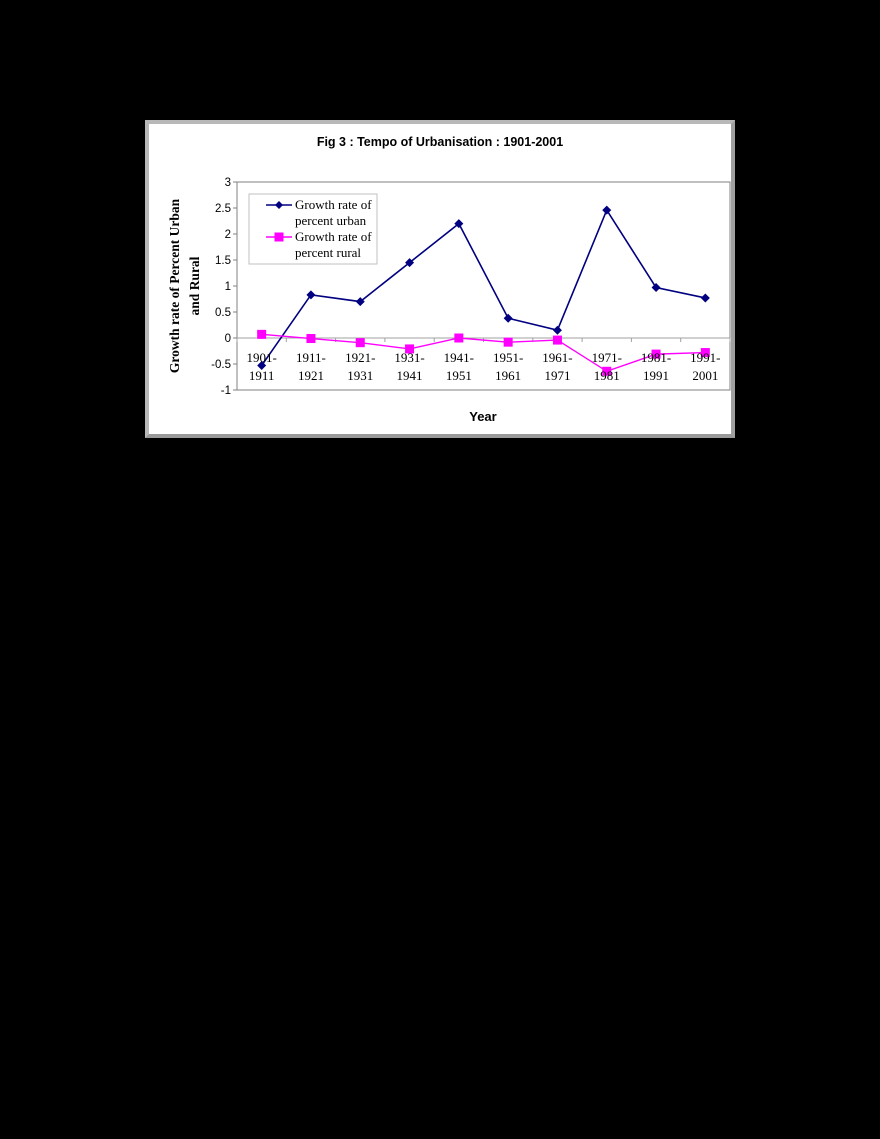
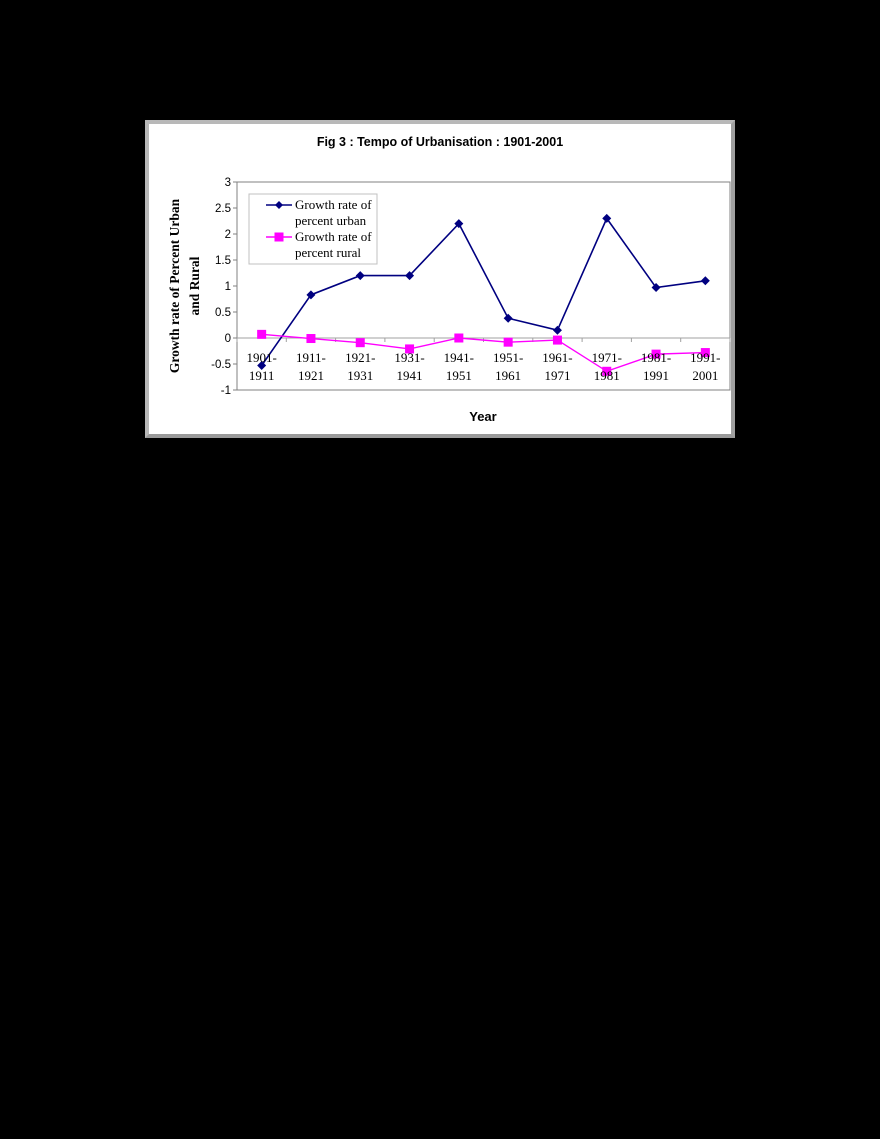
Growth rate of percent urban/1921-1931: 0.7 -> 1.2
Growth rate of percent urban/1931-1941: 1.4 -> 1.2
Growth rate of percent urban/1971-1981: 2.5 -> 2.3
Growth rate of percent urban/1991-2001: 0.8 -> 1.1
